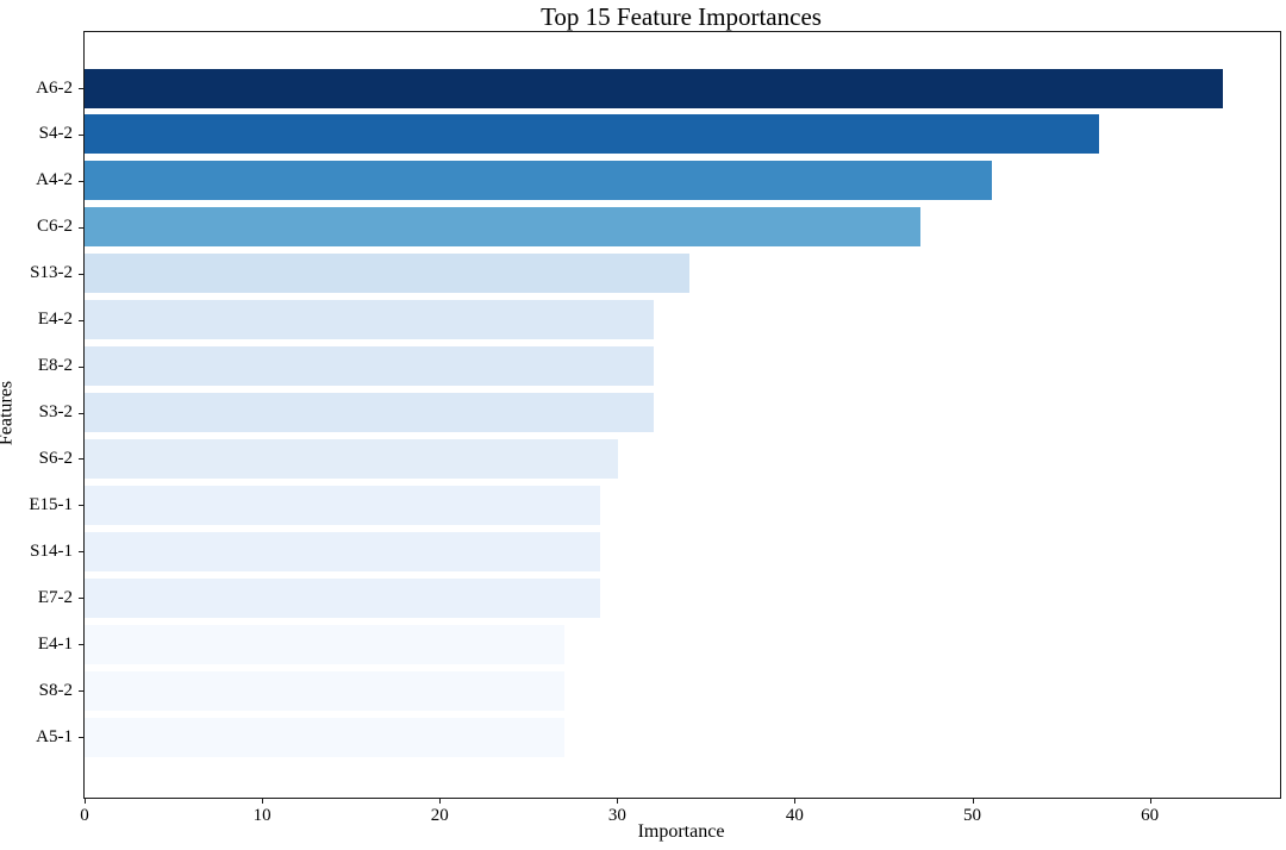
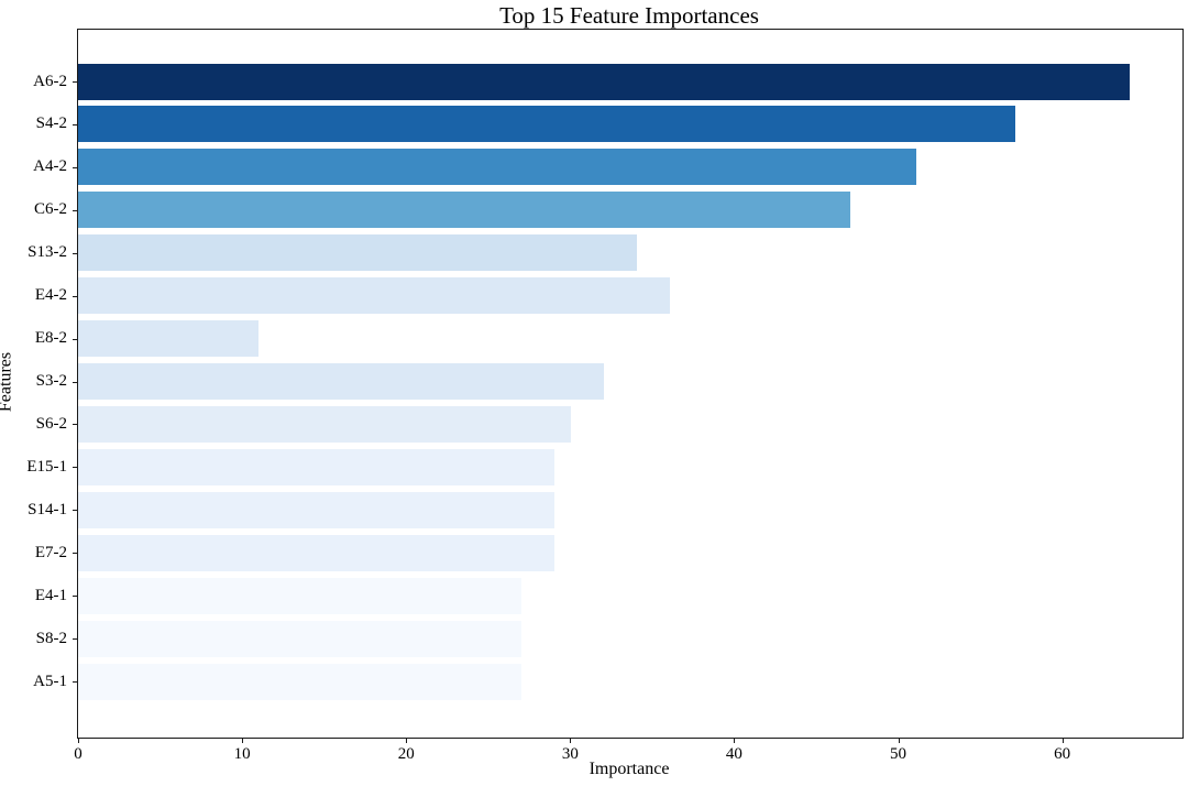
E4-2: 32 -> 36
E8-2: 32 -> 11
